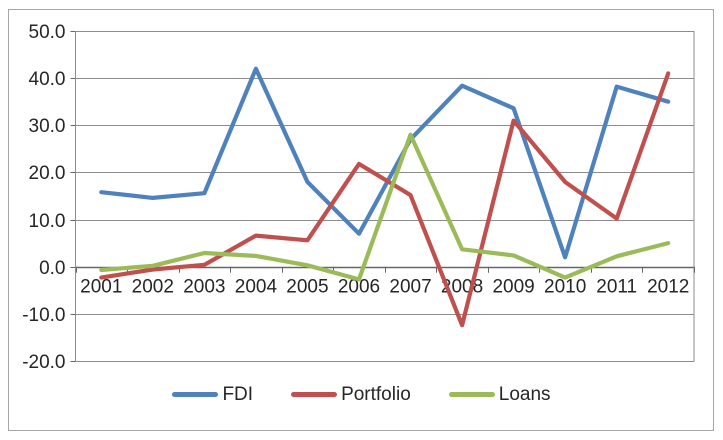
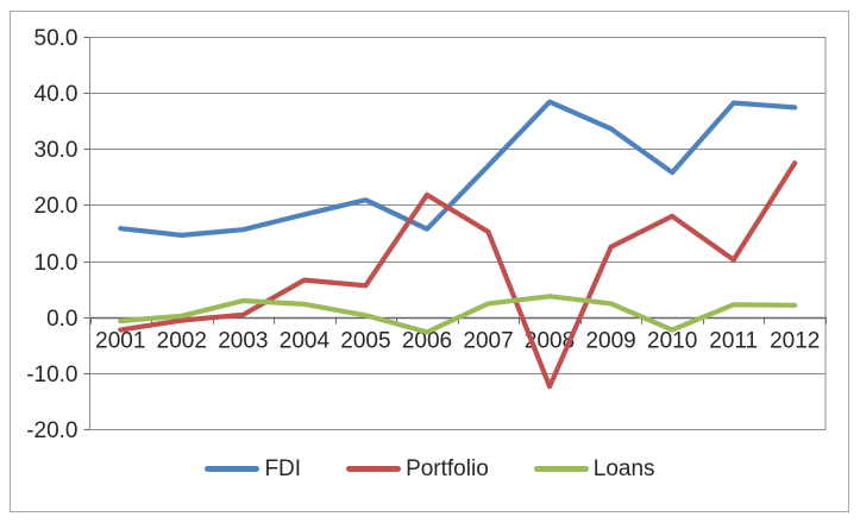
FDI/2004: 42 -> 18
FDI/2005: 18 -> 21
FDI/2006: 7 -> 16
Loans/2007: 28 -> 2
Portfolio/2009: 31 -> 12
FDI/2010: 2 -> 26
FDI/2012: 35 -> 37
Portfolio/2012: 41 -> 28
Loans/2012: 5 -> 2
